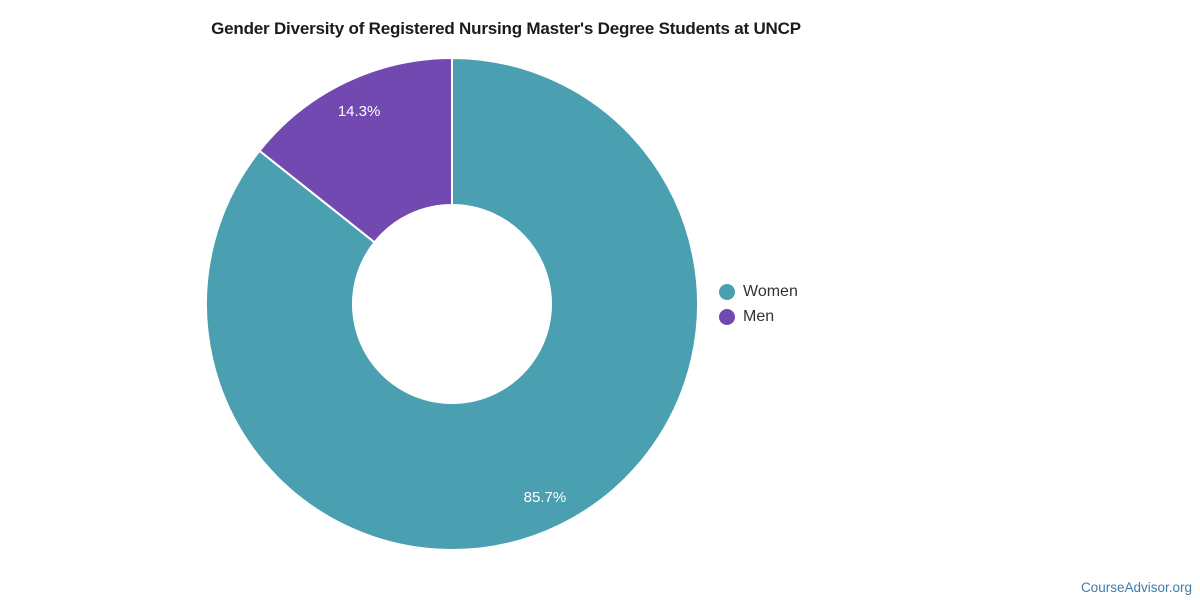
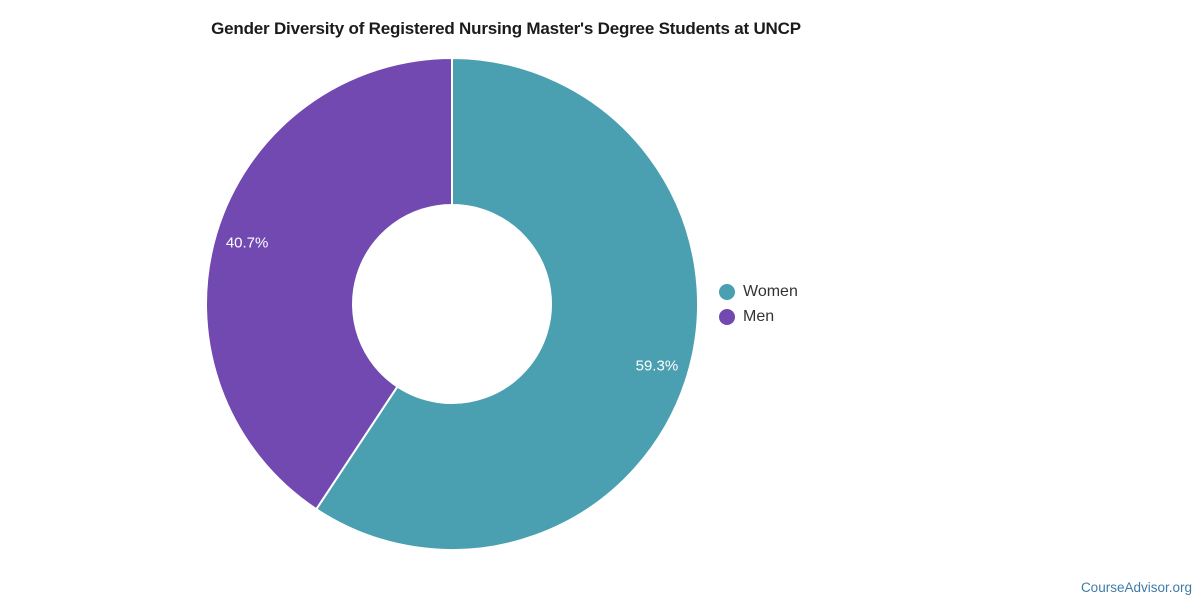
Women: 85.7% -> 59.3%
Men: 14.3% -> 40.7%
